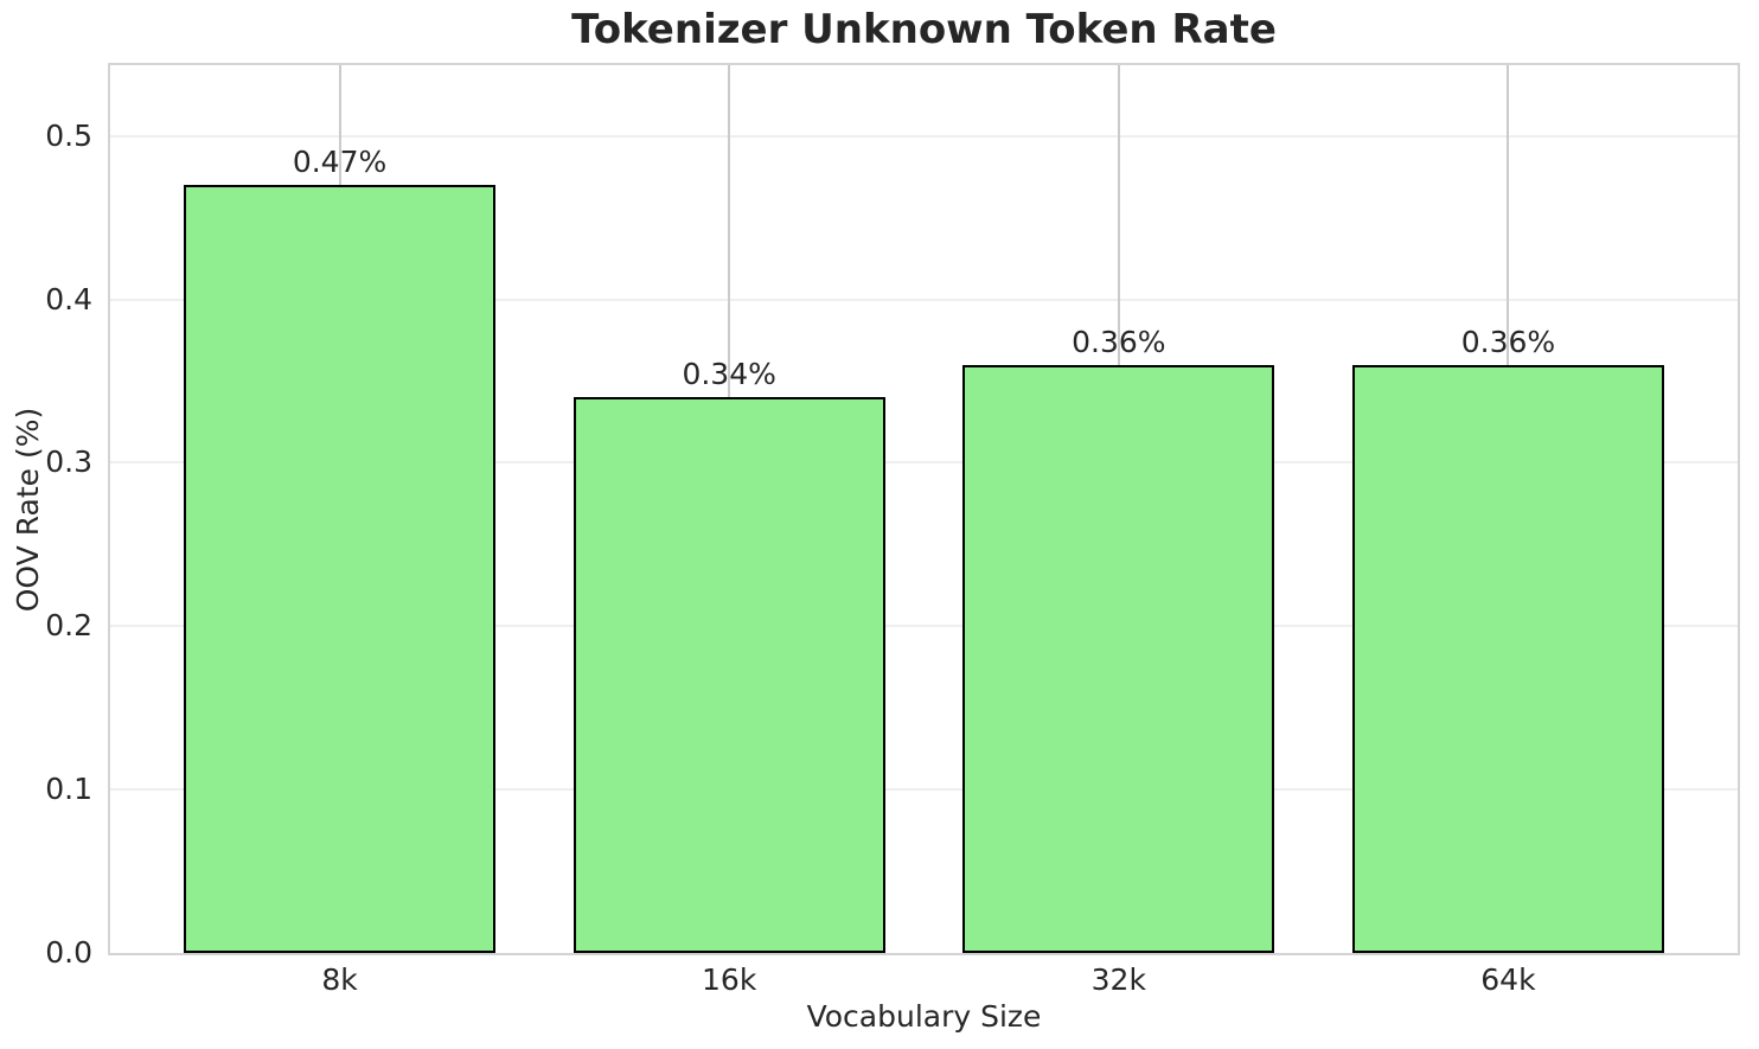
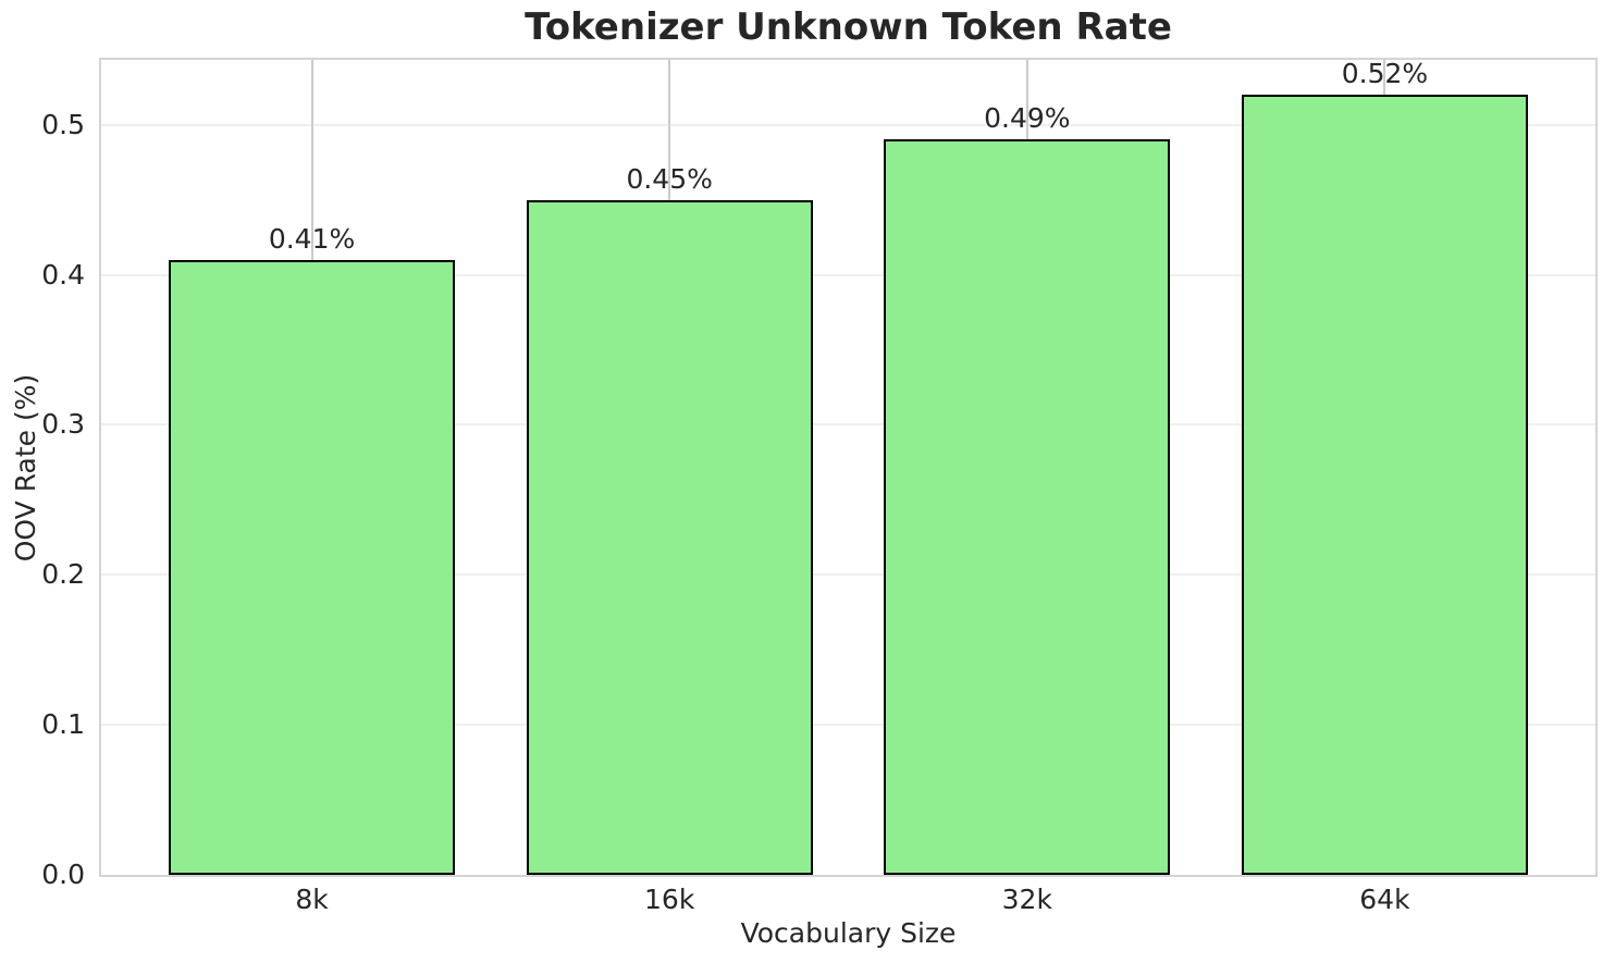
8k: 0.47% -> 0.41%
16k: 0.34% -> 0.45%
32k: 0.36% -> 0.49%
64k: 0.36% -> 0.52%
